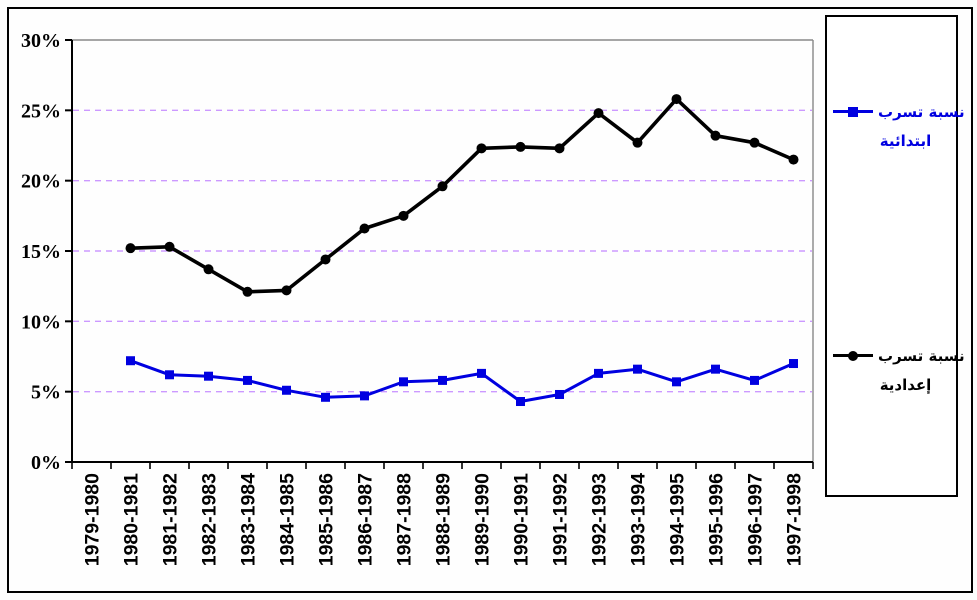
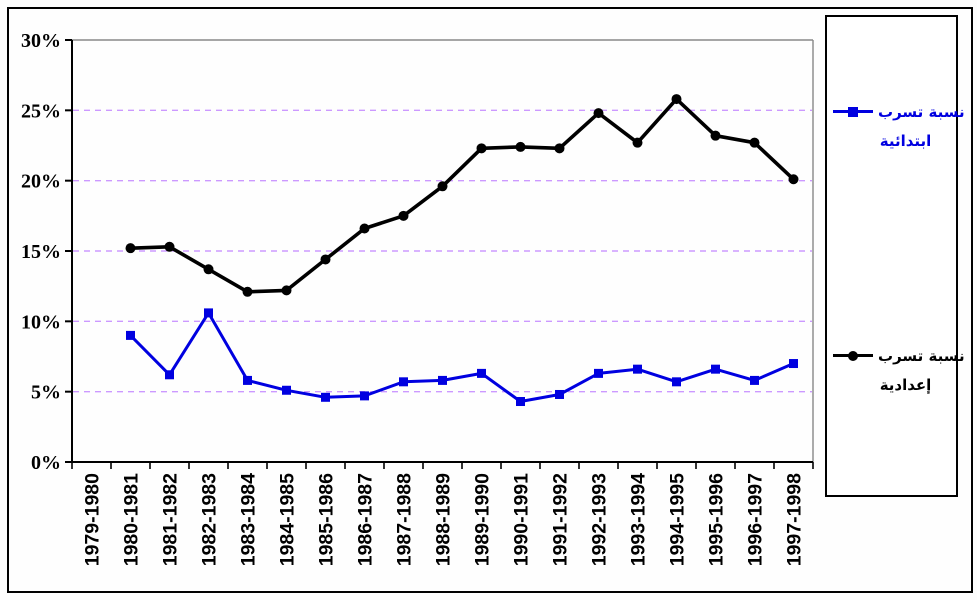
نسبة تسرب ابتدائية/1980-1981: 7.2% -> 9.0%
نسبة تسرب ابتدائية/1982-1983: 6.1% -> 10.6%
نسبة تسرب إعدادية/1997-1998: 21.5% -> 20.1%
